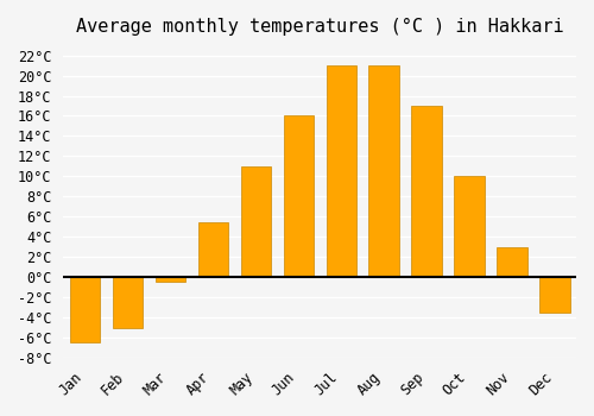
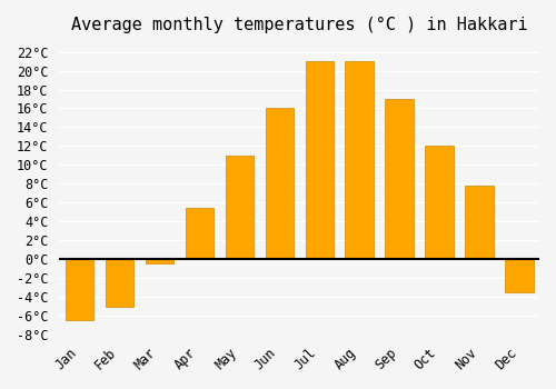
Oct: 10.0°C -> 12.0°C
Nov: 3.0°C -> 7.8°C
